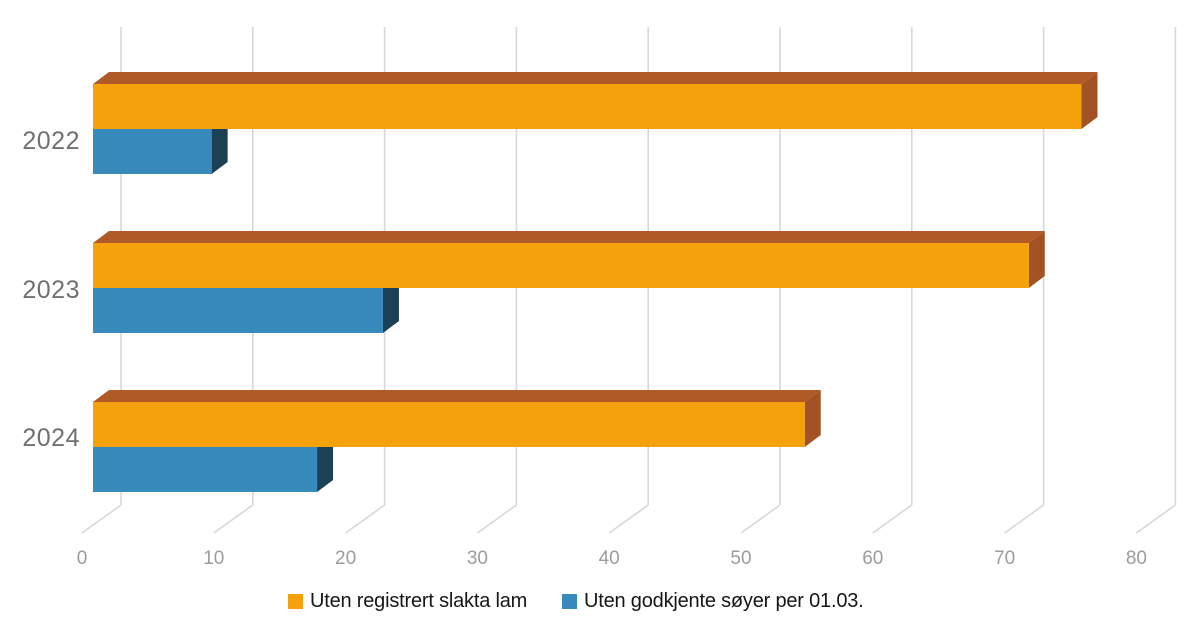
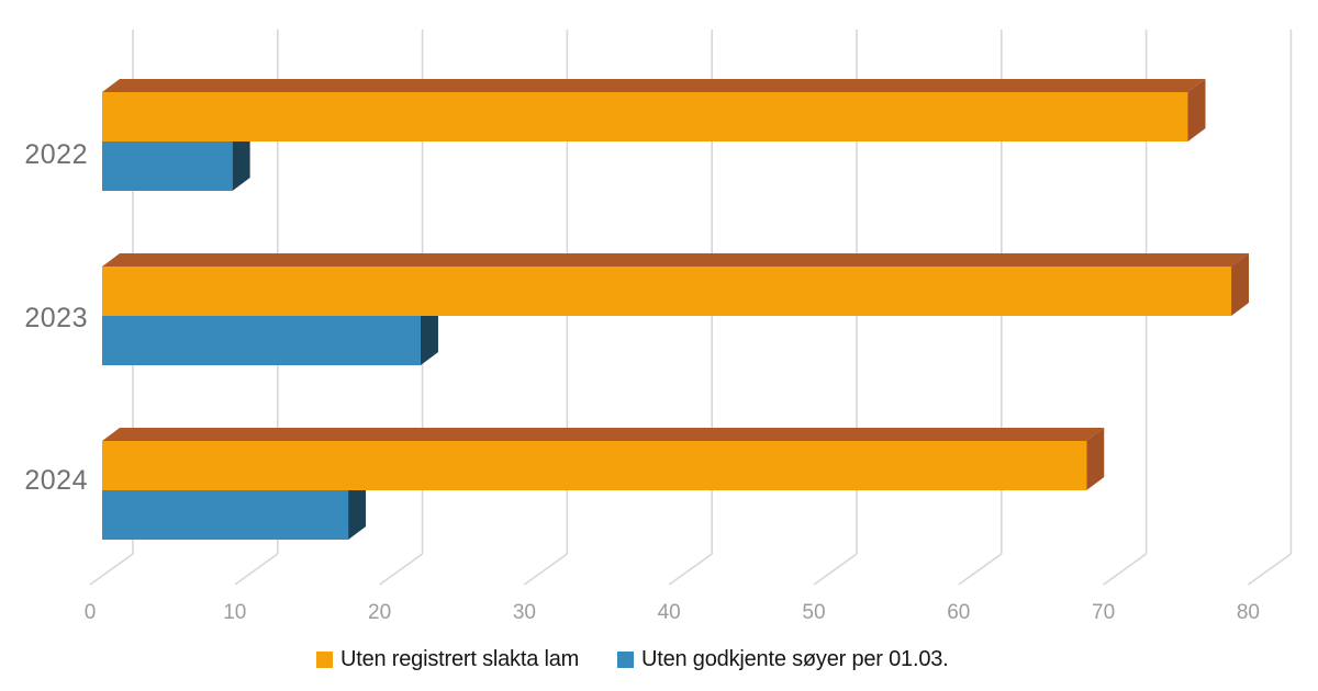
Uten registrert slakta lam/2023: 71 -> 78
Uten registrert slakta lam/2024: 54 -> 68
